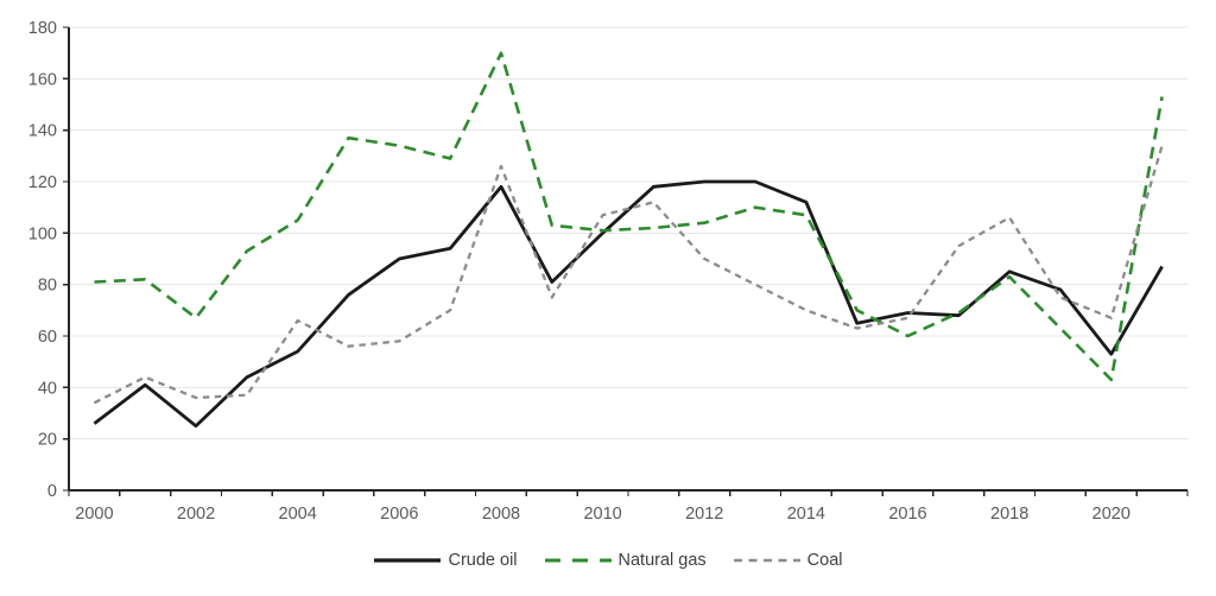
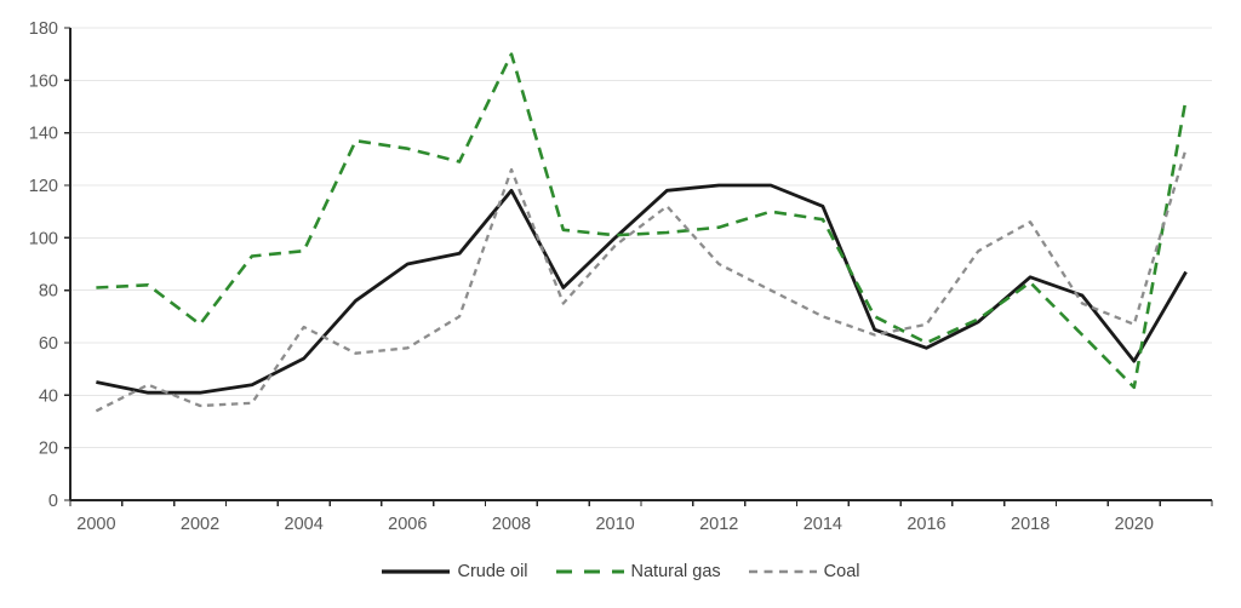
Crude oil/2000: 26 -> 45
Crude oil/2002: 25 -> 41
Natural gas/2004: 105 -> 95
Coal/2010: 107 -> 97
Crude oil/2016: 69 -> 58
